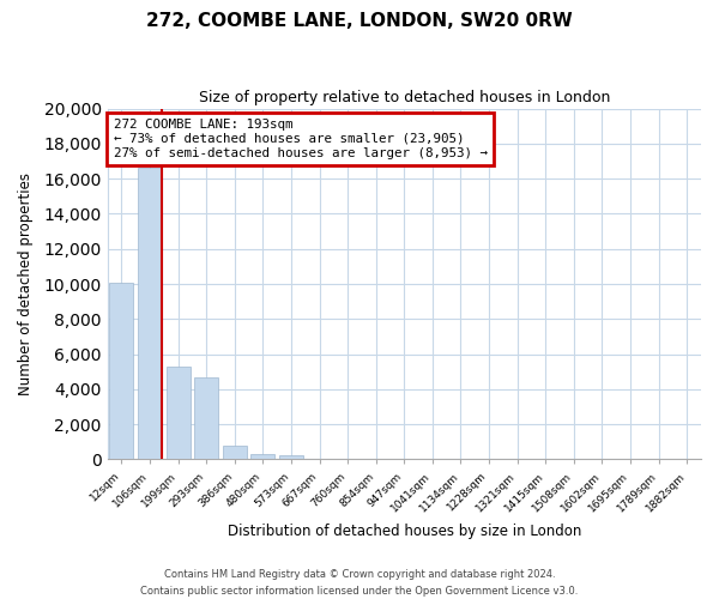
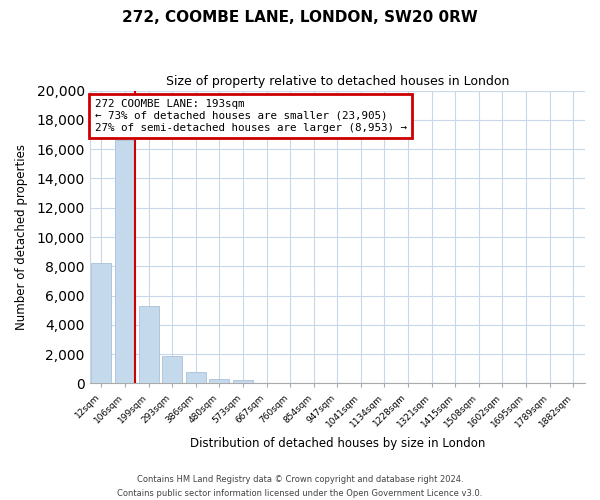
12sqm: 10,100 -> 8,200
293sqm: 4,700 -> 1,800
